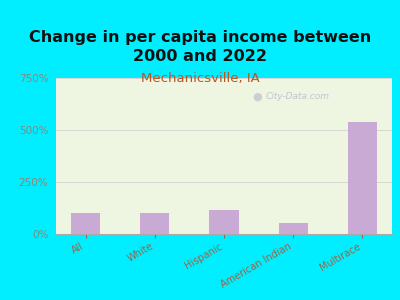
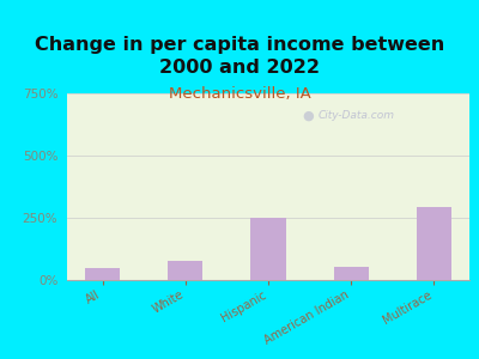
All: 100% -> 50%
White: 100% -> 75%
Hispanic: 115% -> 250%
Multirace: 540% -> 295%
